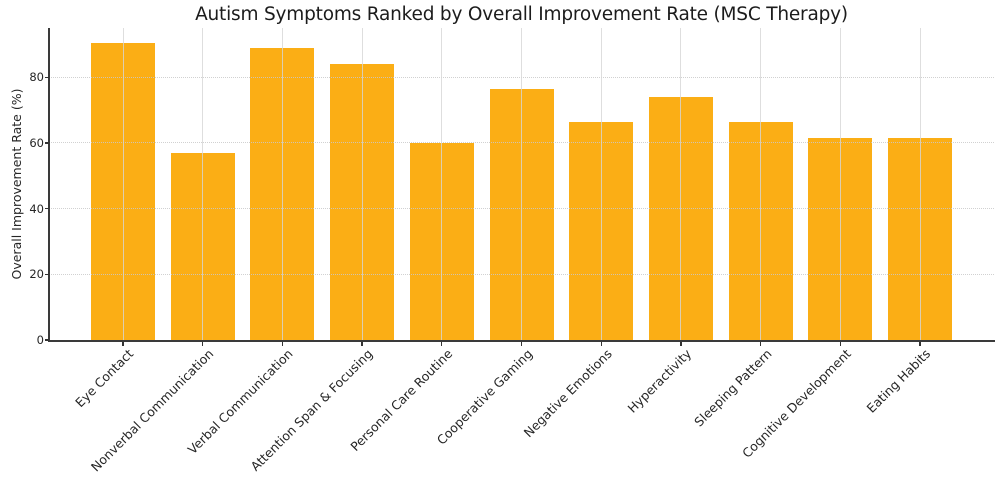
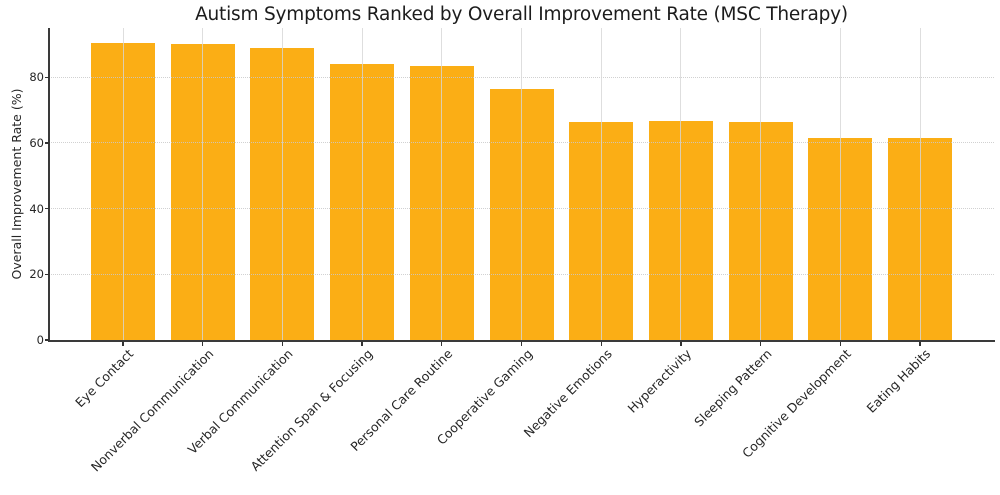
Nonverbal Communication: 57 -> 90
Personal Care Routine: 60 -> 83
Hyperactivity: 74 -> 67
